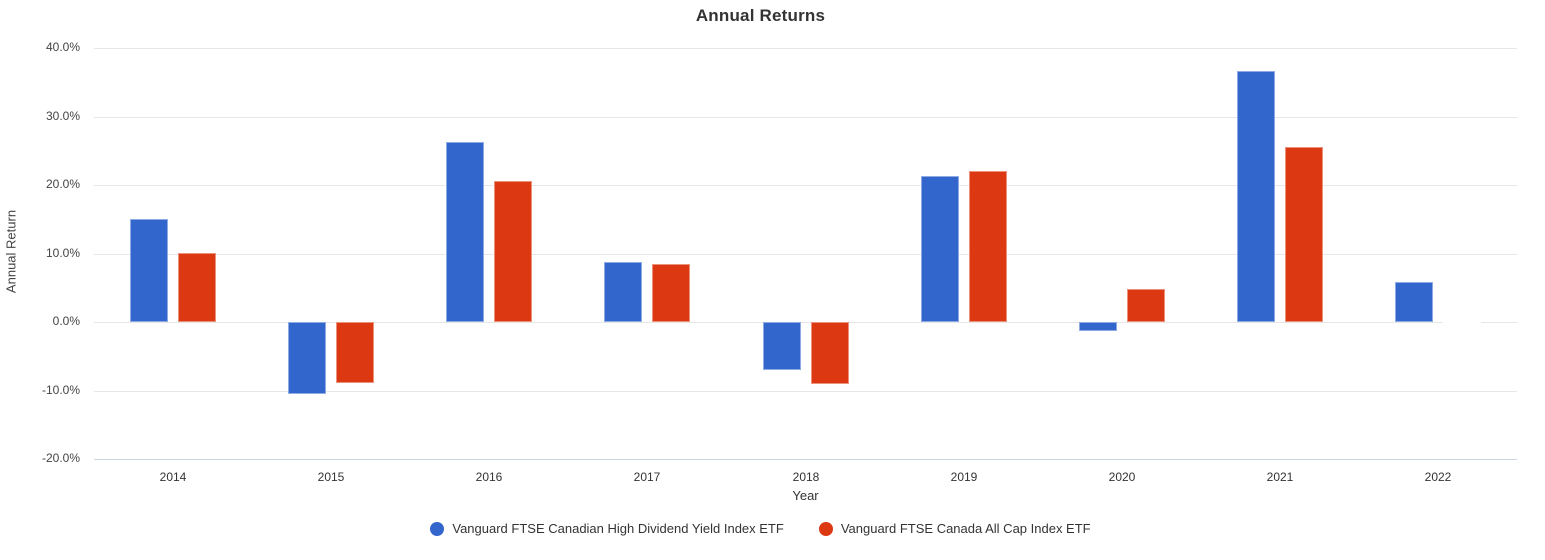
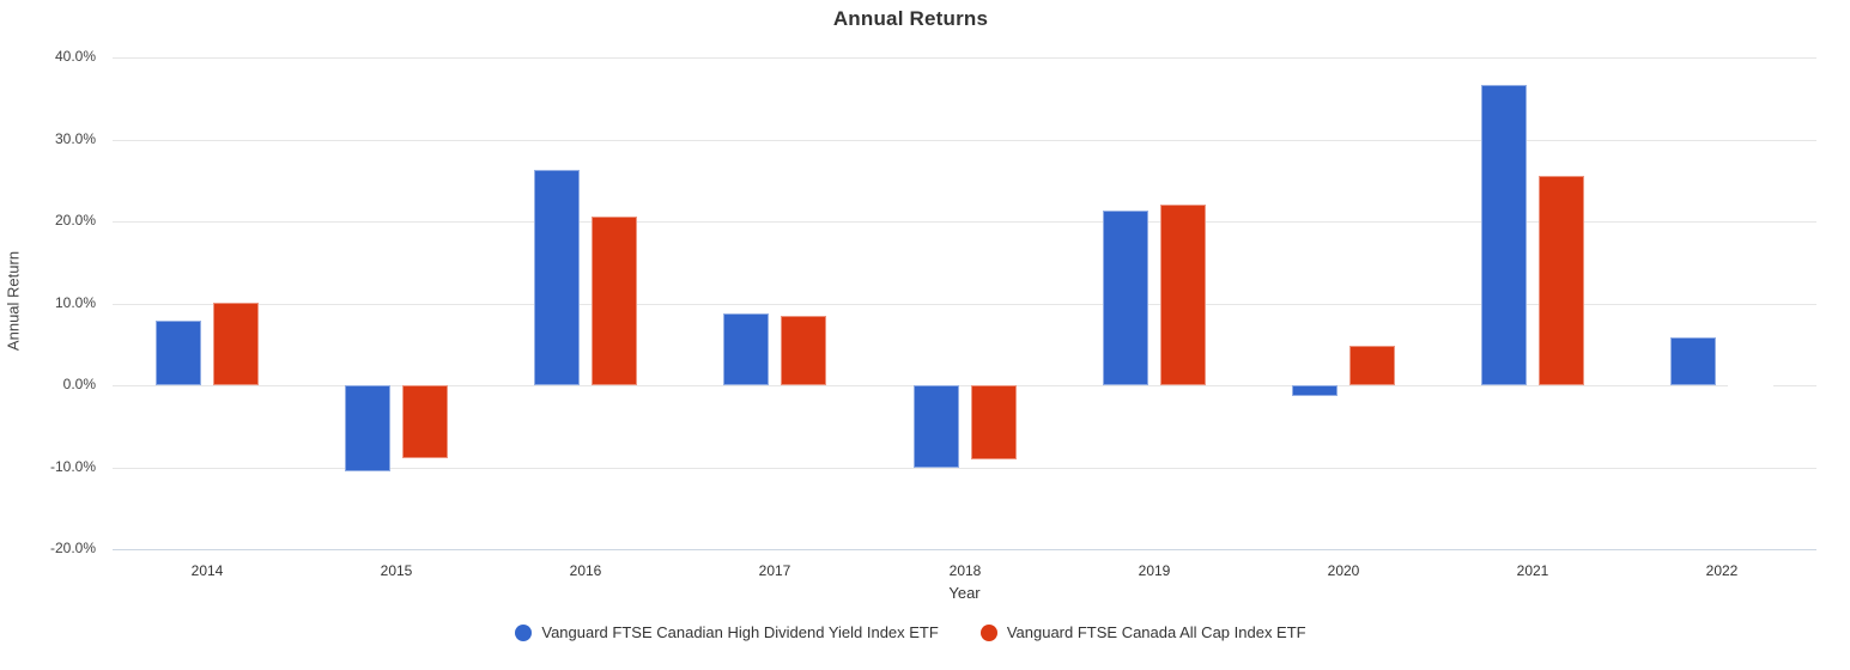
Vanguard FTSE Canadian High Dividend Yield Index ETF/2014: 15% -> 8%
Vanguard FTSE Canadian High Dividend Yield Index ETF/2018: -7% -> -10%
